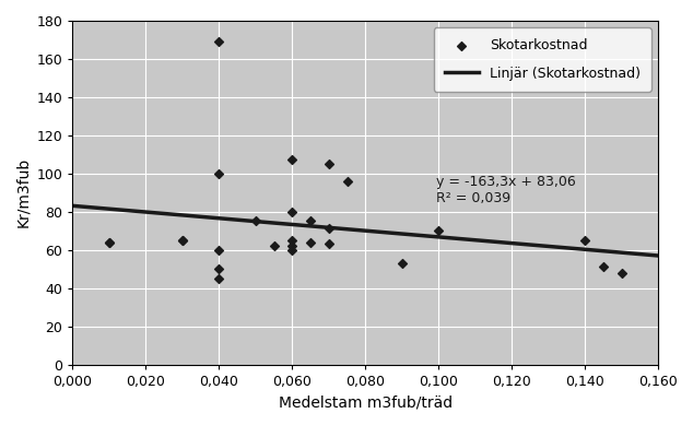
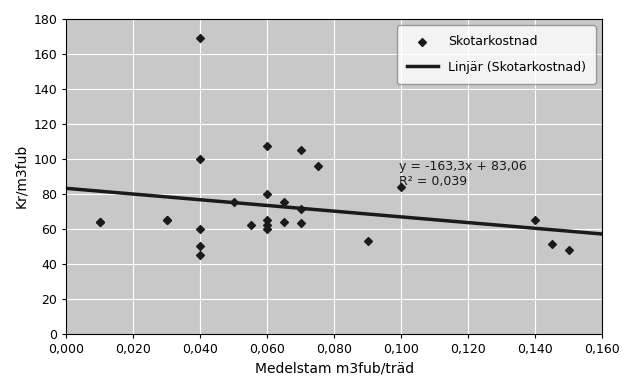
0,100: 70 -> 84
